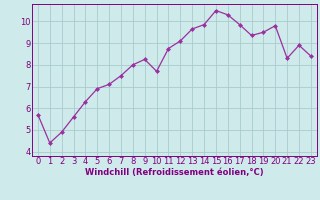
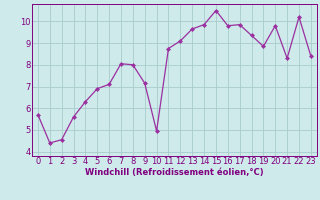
2: 4.90 -> 4.55
7: 7.50 -> 8.05
9: 8.25 -> 7.15
10: 7.70 -> 4.95
16: 10.30 -> 9.80
19: 9.50 -> 8.85
22: 8.90 -> 10.20
